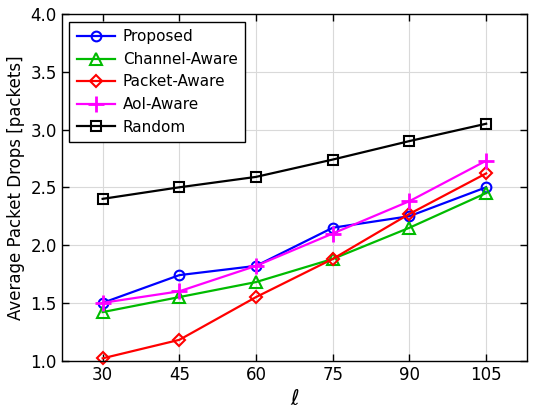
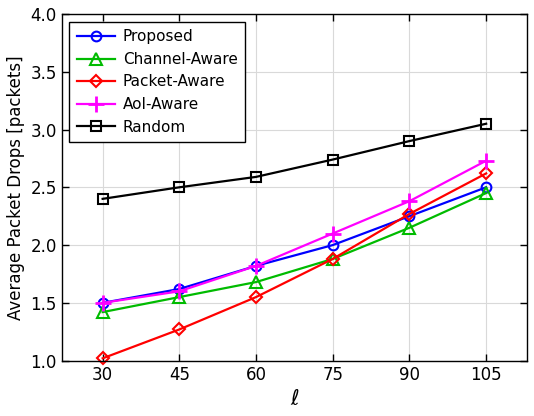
Proposed/45: 1.74 -> 1.62
Packet-Aware/45: 1.18 -> 1.27
Proposed/75: 2.15 -> 2.00
